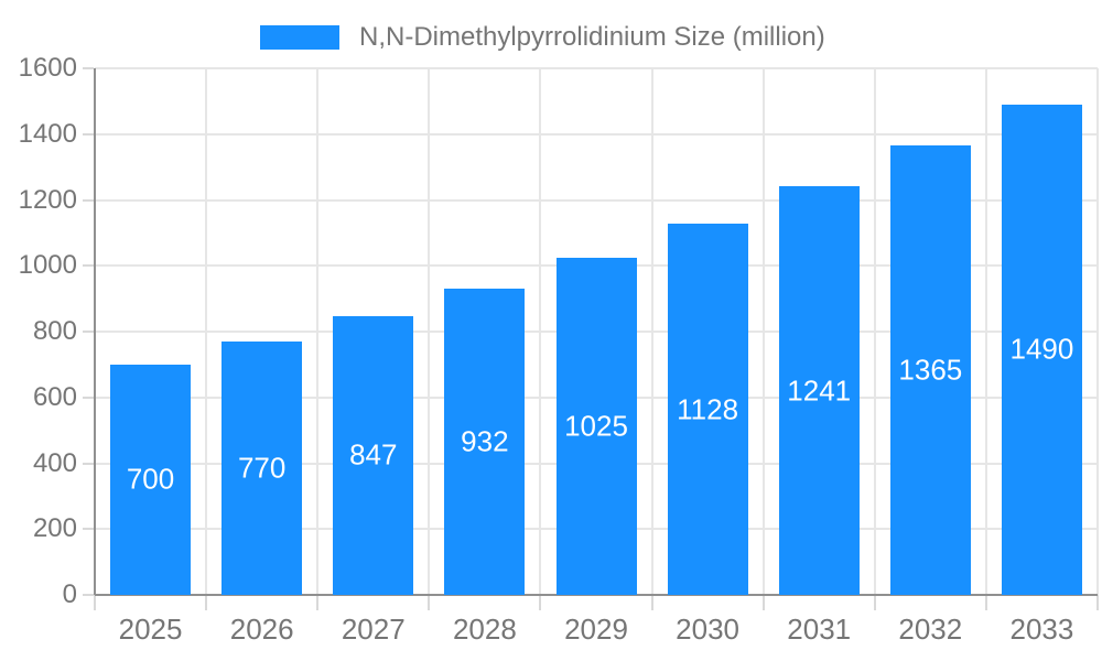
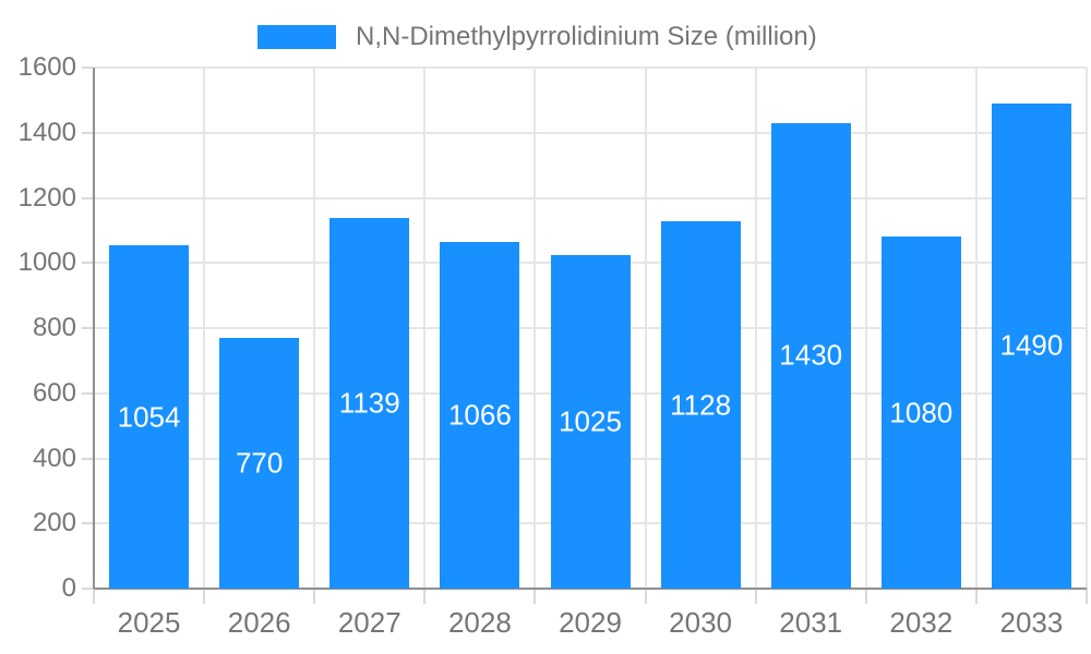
2025: 700 -> 1054
2027: 847 -> 1139
2028: 932 -> 1066
2031: 1241 -> 1430
2032: 1365 -> 1080
